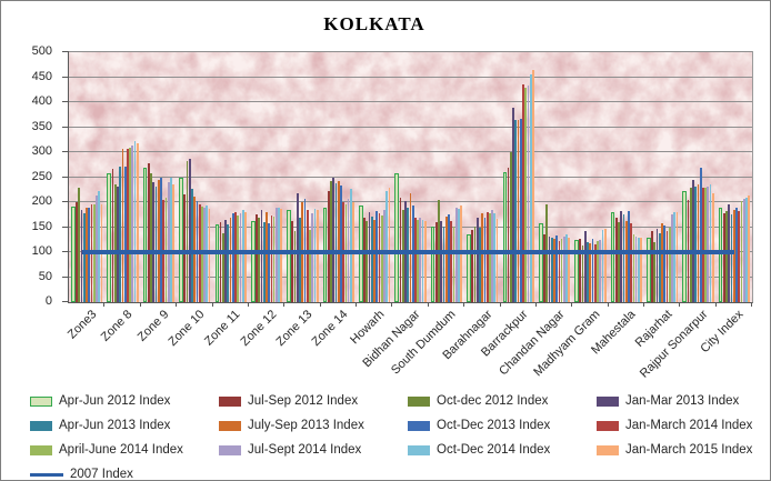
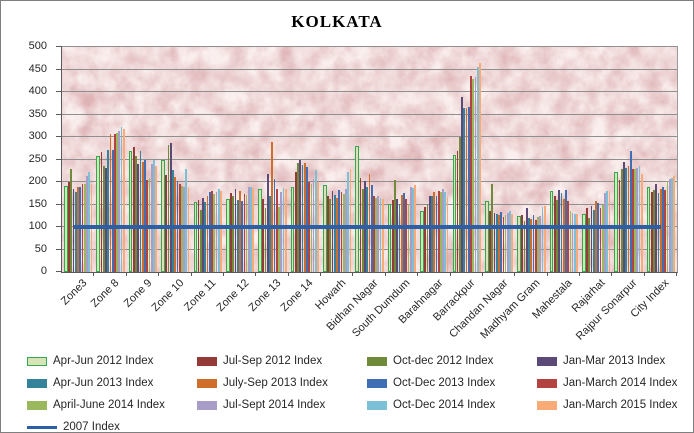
Apr-Jun 2013 Index/Zone 9: 230 -> 270
Oct-Dec 2014 Index/Zone 10: 190 -> 230
July-Sep 2013 Index/Zone 13: 200 -> 290
Apr-Jun 2012 Index/Bidhan Nagar: 260 -> 280
Apr-Jun 2013 Index/Barahnagar: 150 -> 170
